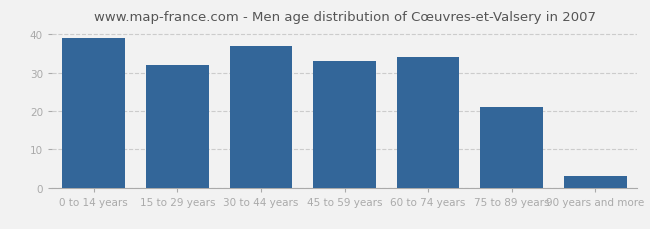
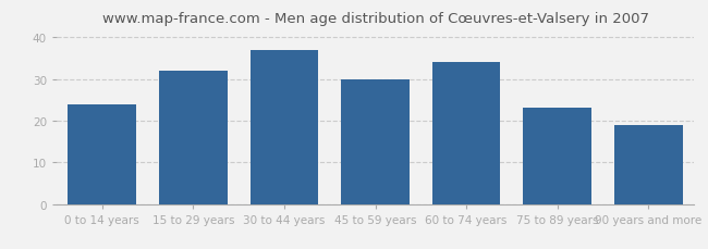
0 to 14 years: 39 -> 24
45 to 59 years: 33 -> 30
75 to 89 years: 21 -> 23
90 years and more: 3 -> 19
